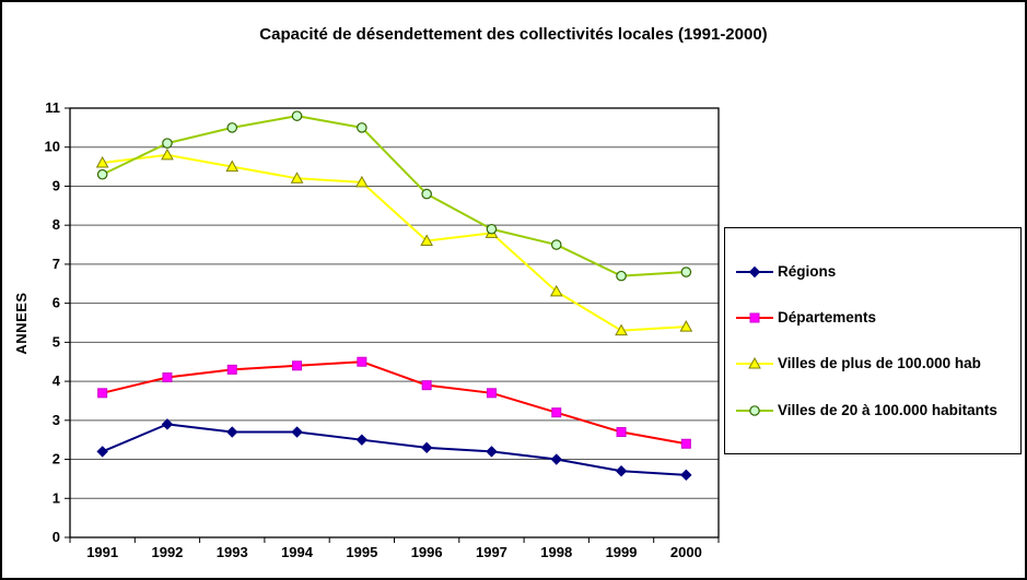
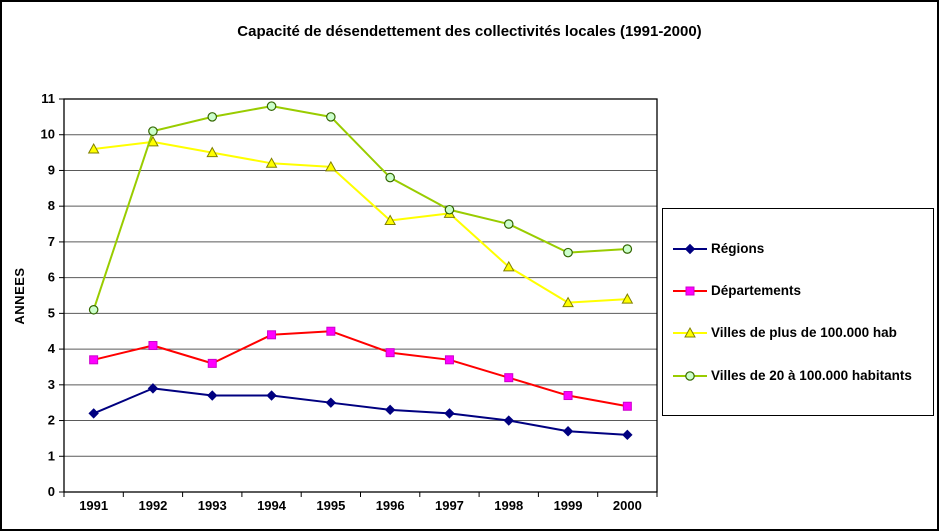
Villes de 20 à 100.000 habitants/1991: 9.3 -> 5.1
Départements/1993: 4.3 -> 3.6
